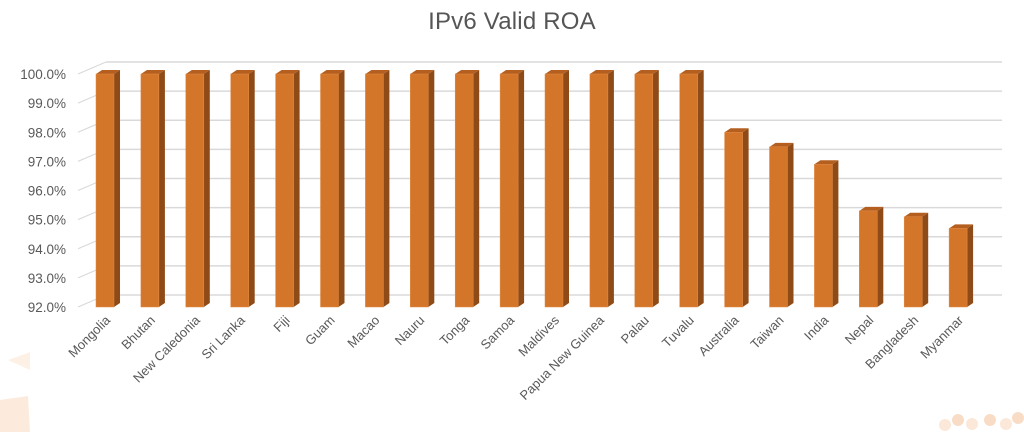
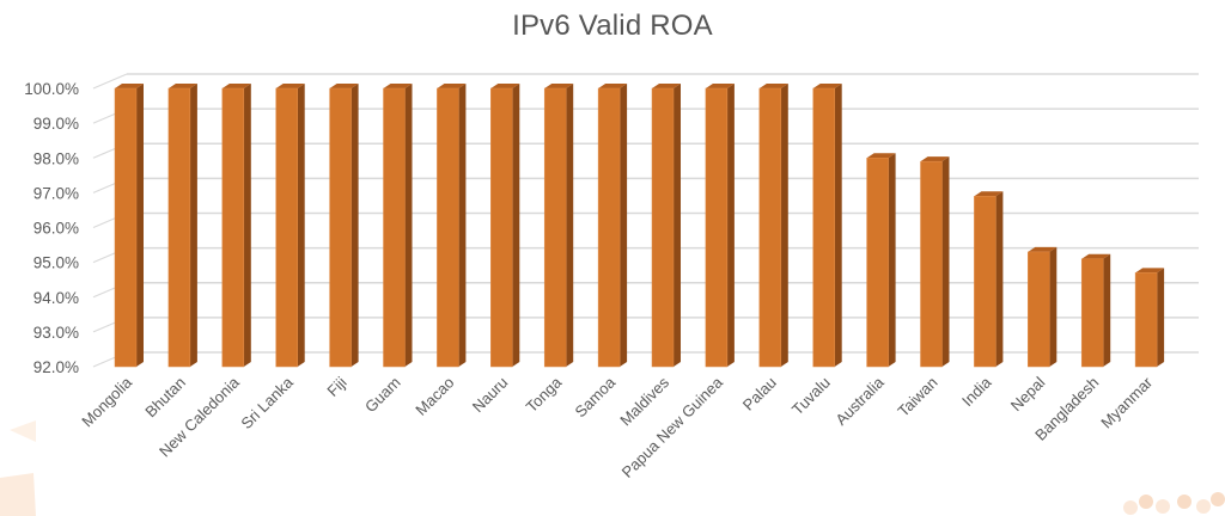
Taiwan: 97.5% -> 97.9%
